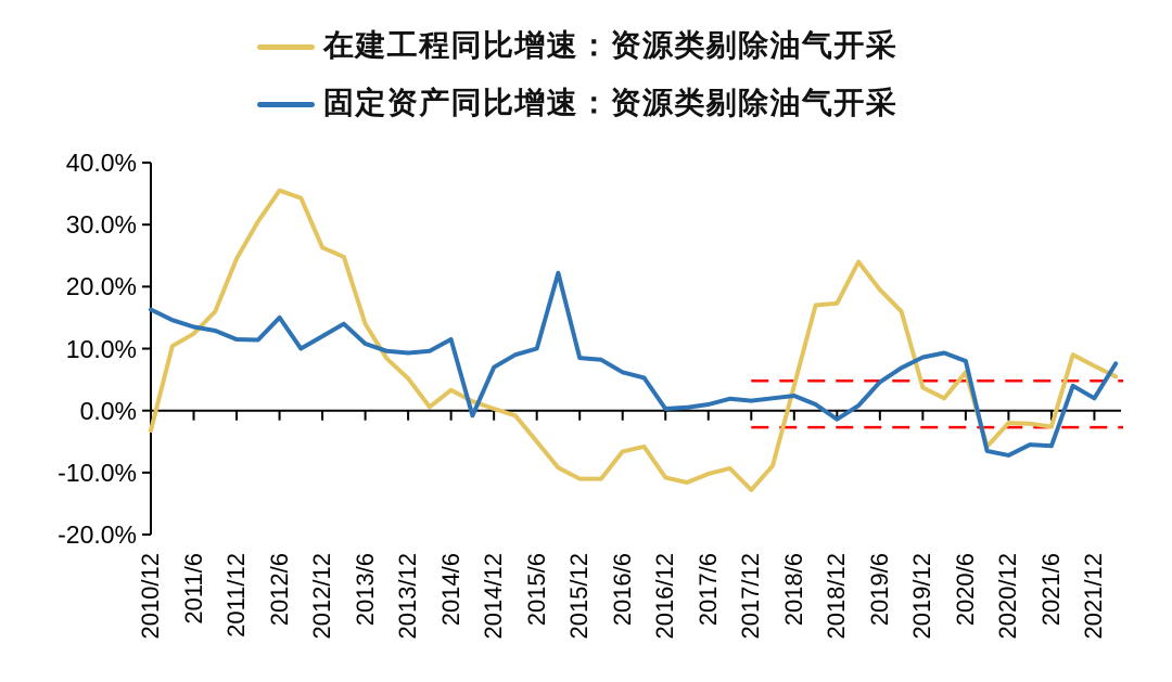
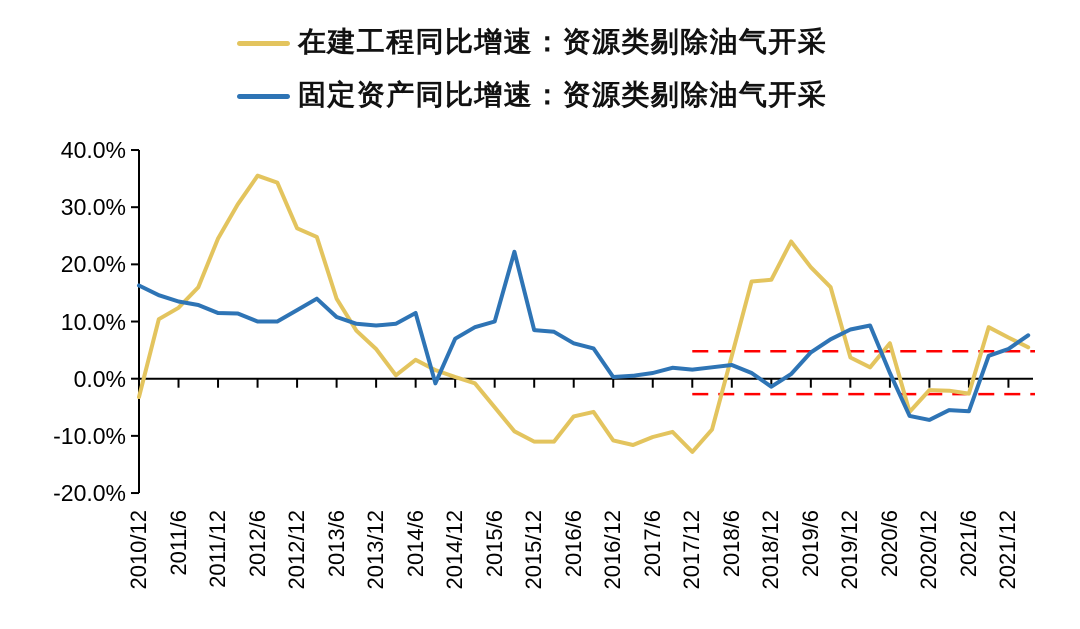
固定资产同比增速：资源类剔除油气开采/2012/6: 15% -> 10%
固定资产同比增速：资源类剔除油气开采/2020/6: 8% -> 1%
固定资产同比增速：资源类剔除油气开采/2021/12: 2% -> 5%
